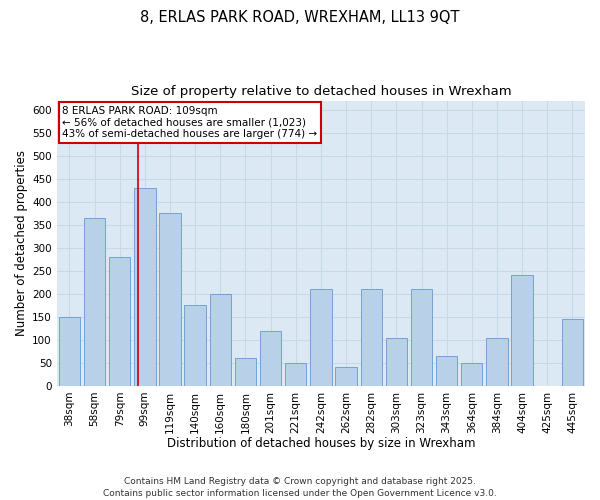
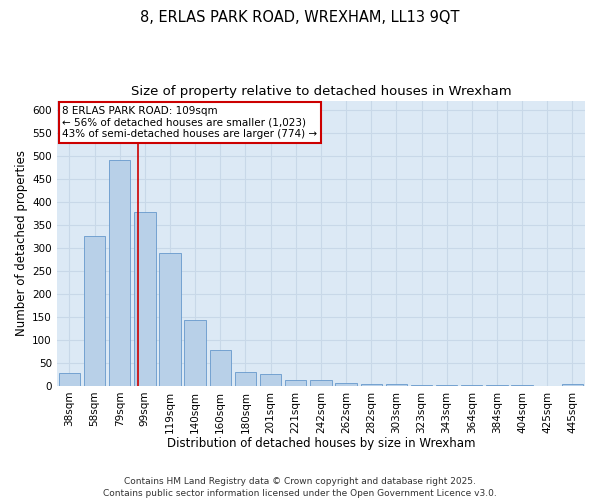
38sqm: 150 -> 28
58sqm: 365 -> 325
79sqm: 280 -> 490
99sqm: 430 -> 378
119sqm: 375 -> 288
140sqm: 175 -> 143
160sqm: 200 -> 78
180sqm: 60 -> 30
201sqm: 120 -> 26
221sqm: 50 -> 13
242sqm: 210 -> 13
262sqm: 40 -> 6
282sqm: 210 -> 3
303sqm: 105 -> 4
323sqm: 210 -> 2
343sqm: 65 -> 1
364sqm: 50 -> 1
384sqm: 105 -> 1
404sqm: 240 -> 1
445sqm: 145 -> 3
